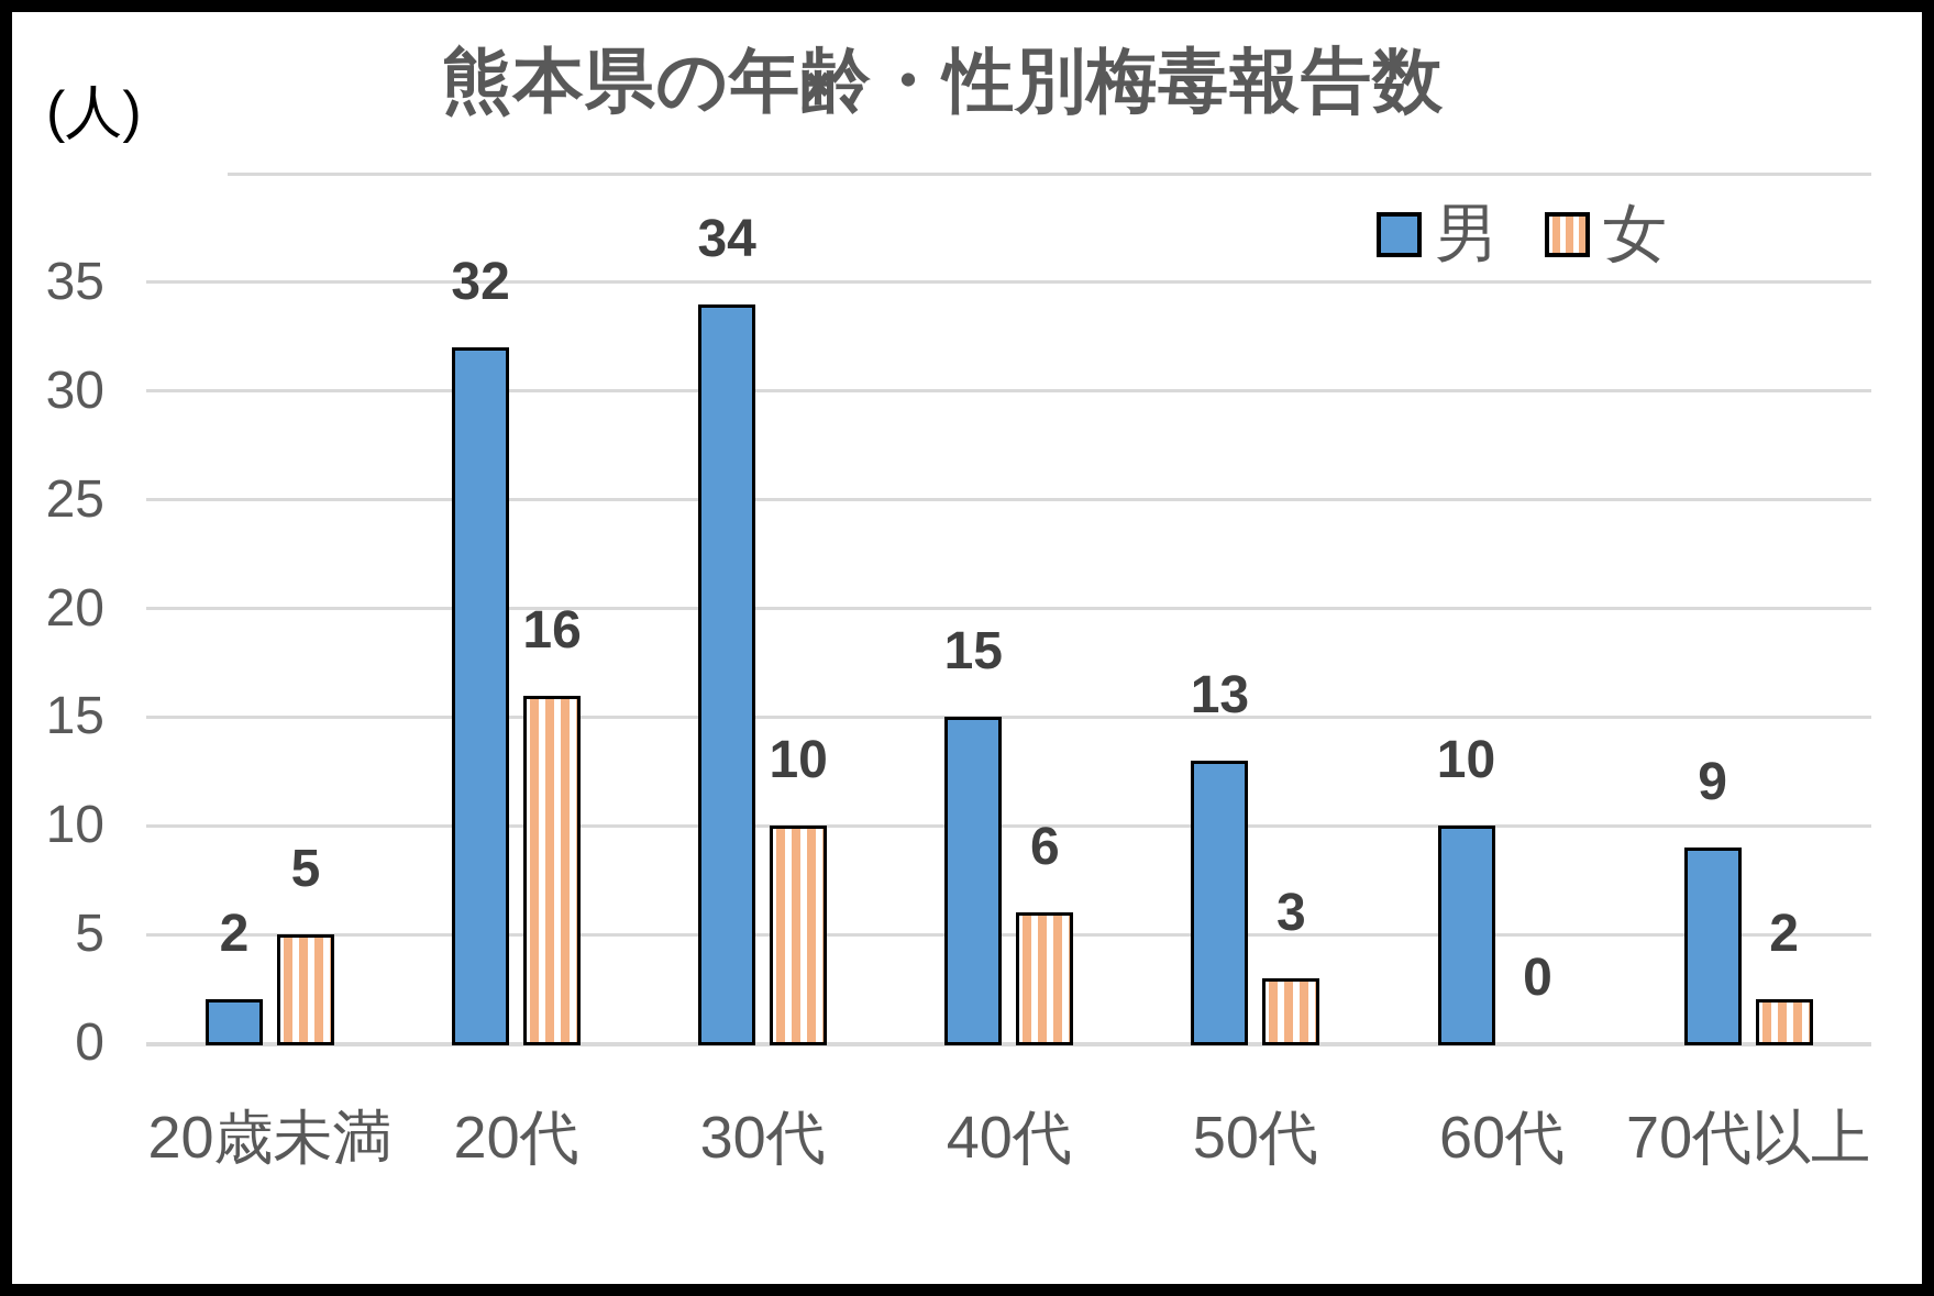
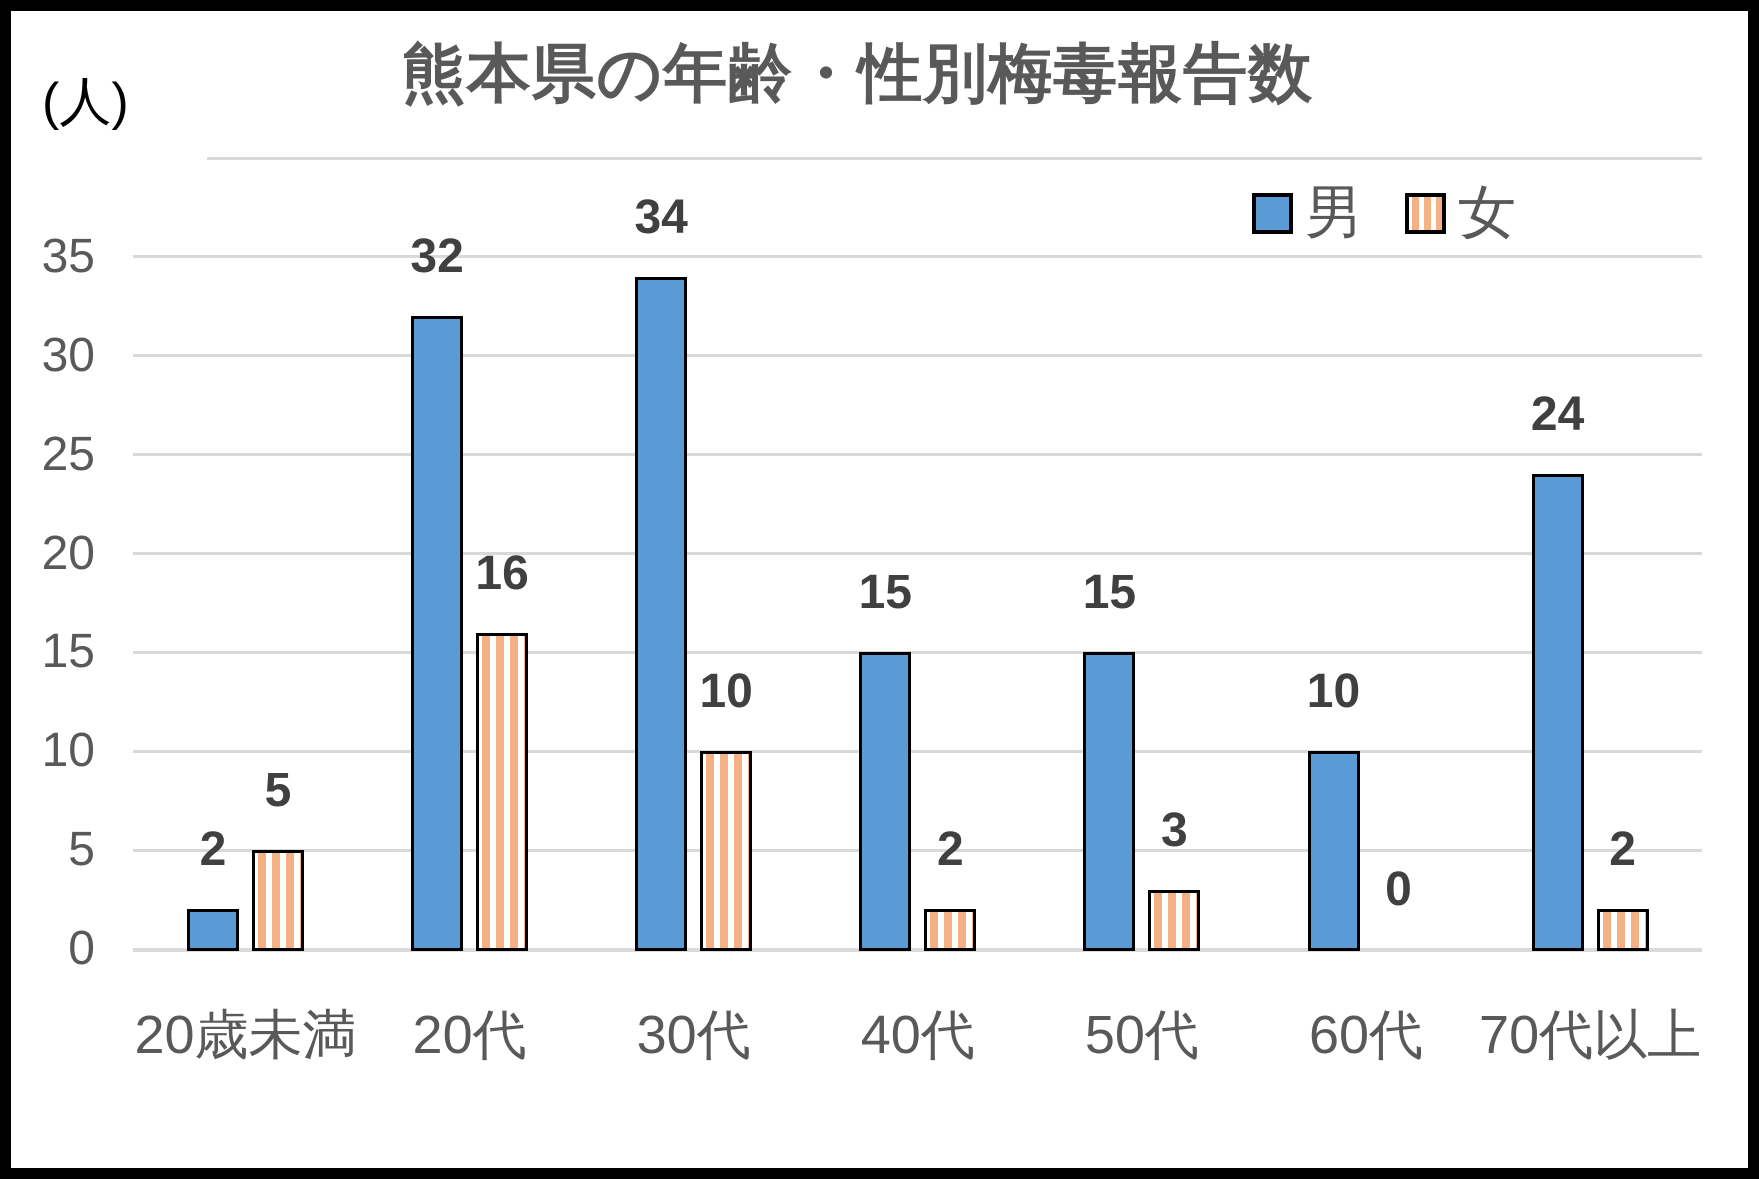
女/40代: 6 -> 2
男/50代: 13 -> 15
男/70代以上: 9 -> 24
